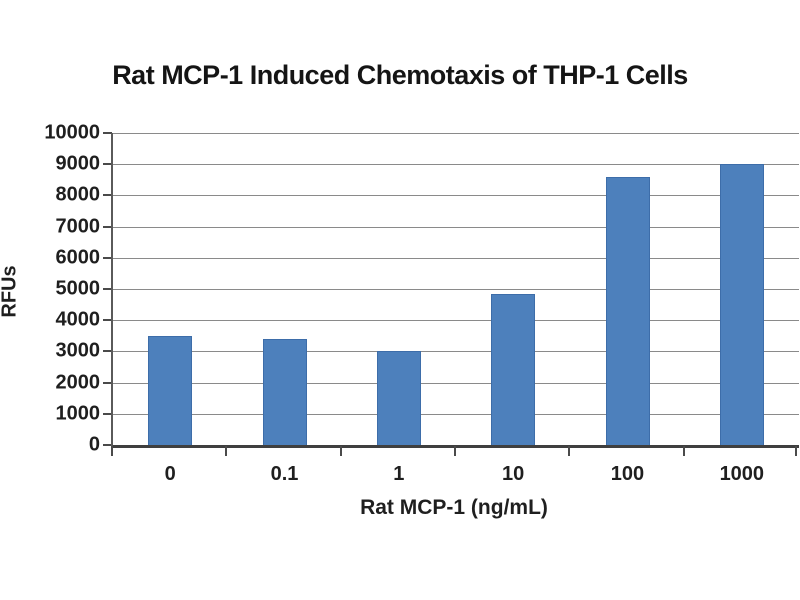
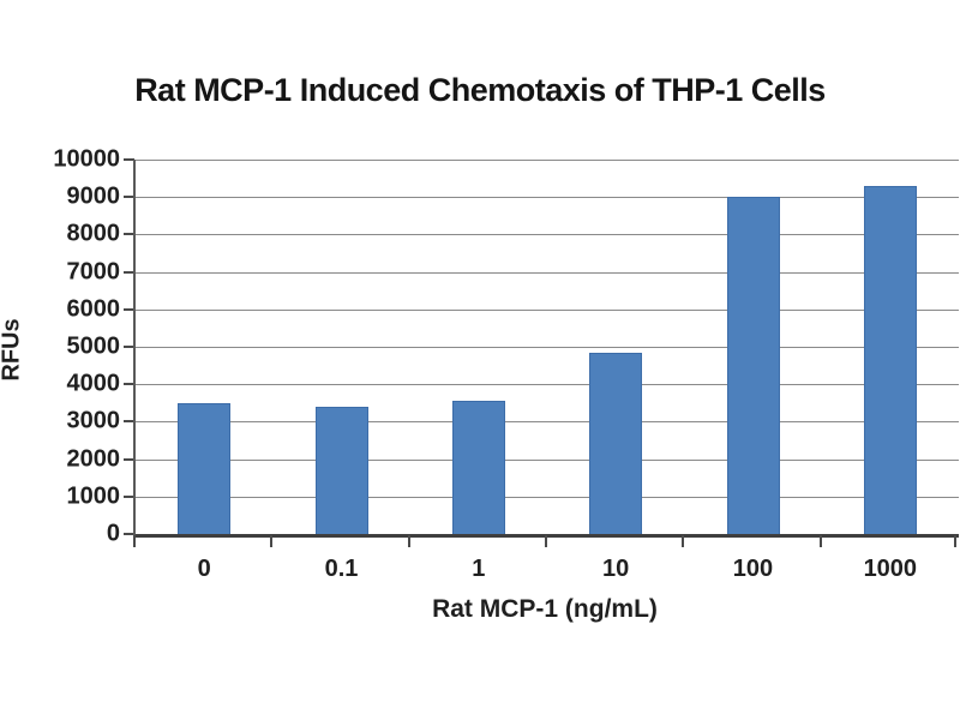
1: 3000 -> 3600
100: 8600 -> 9000
1000: 9000 -> 9300
